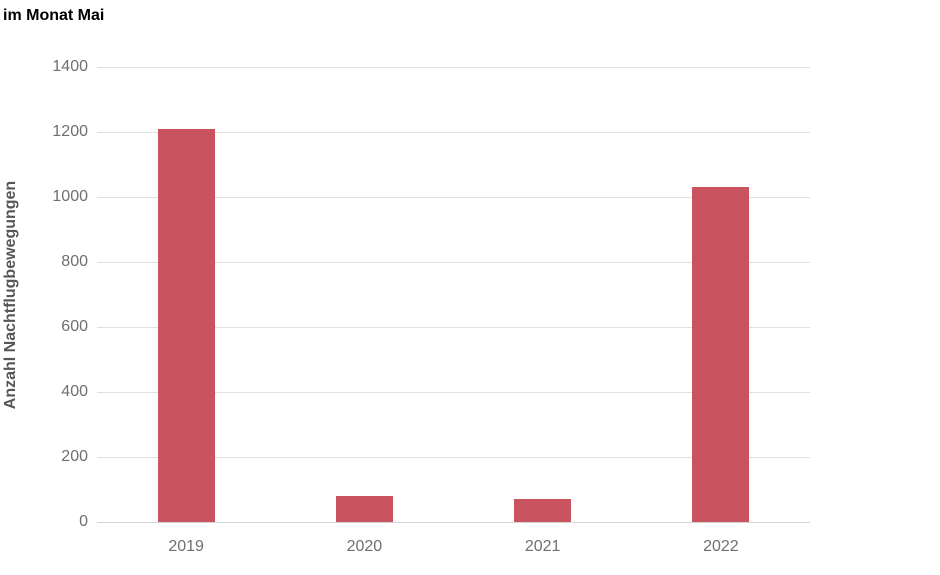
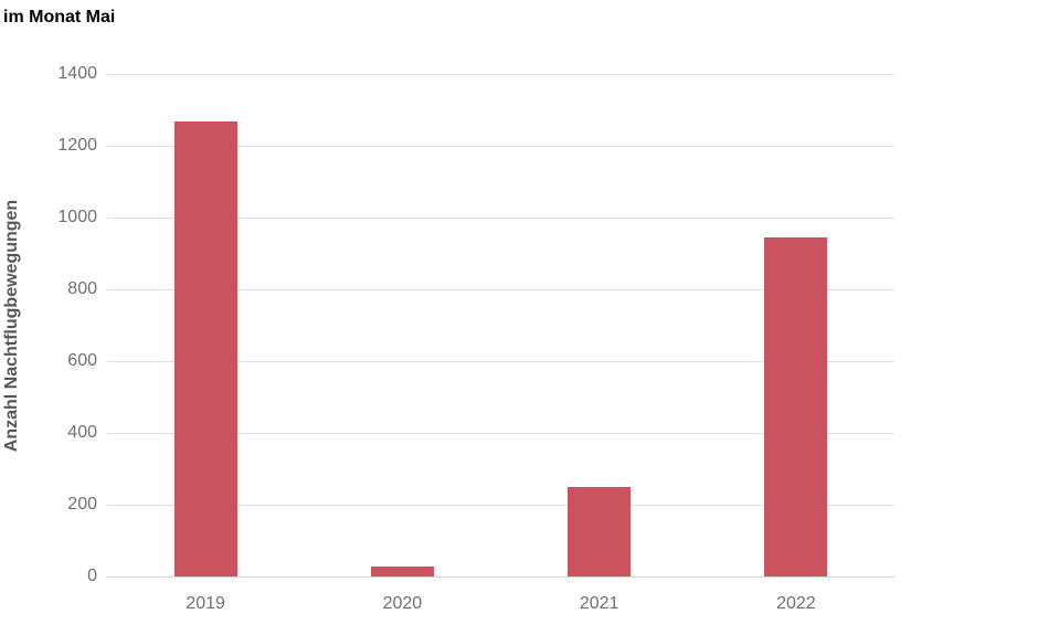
2019: 1210 -> 1270
2020: 80 -> 30
2021: 70 -> 250
2022: 1030 -> 950
